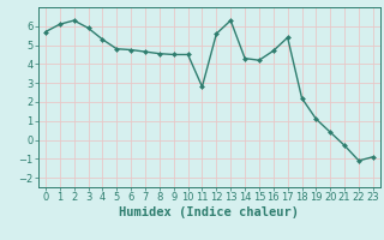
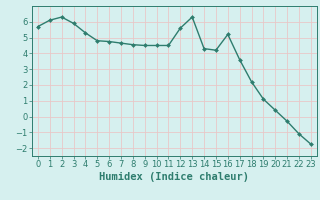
11: 2.8 -> 4.5
16: 4.7 -> 5.2
17: 5.4 -> 3.6
23: -0.9 -> -1.8
